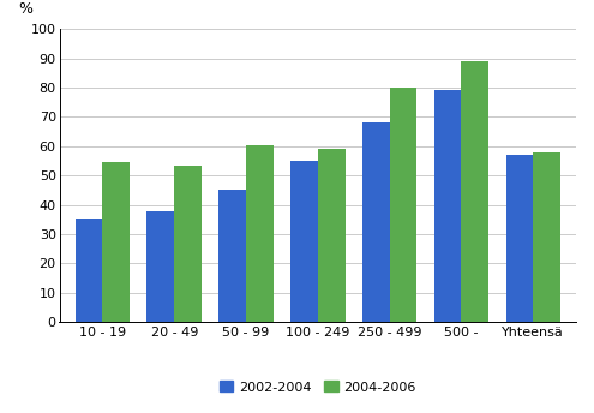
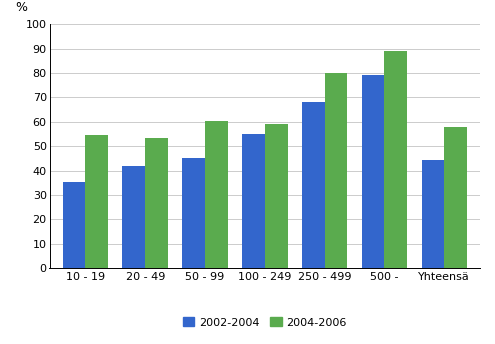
2002-2004/20 - 49: 38.0 -> 42.0
2002-2004/Yhteensä: 57.0 -> 44.5
